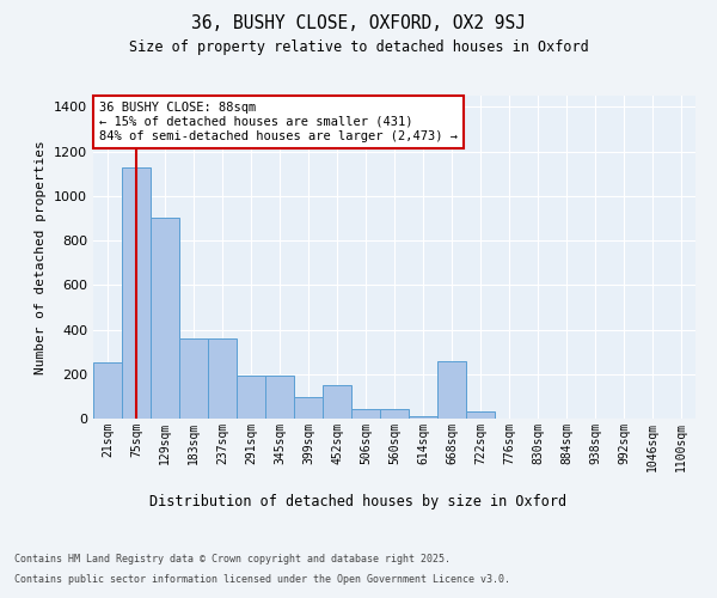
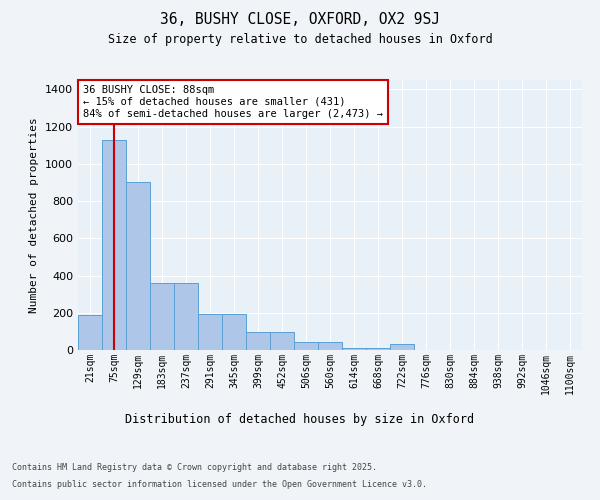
21sqm: 250 -> 190
452sqm: 150 -> 100
668sqm: 260 -> 10
